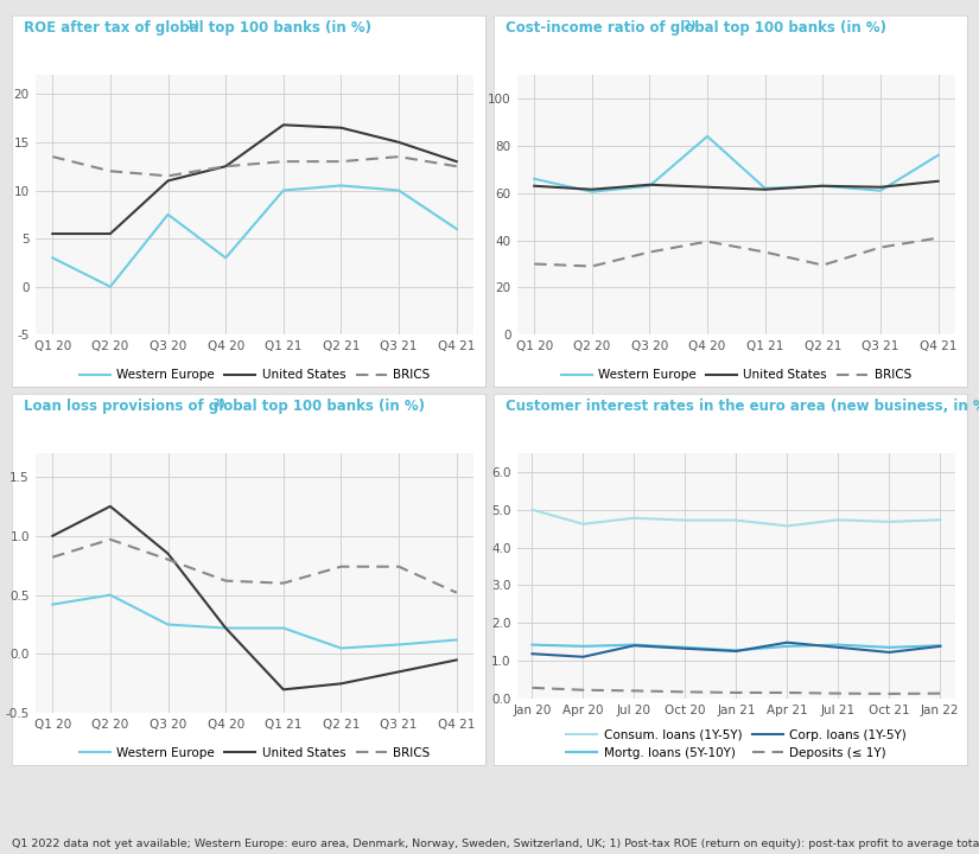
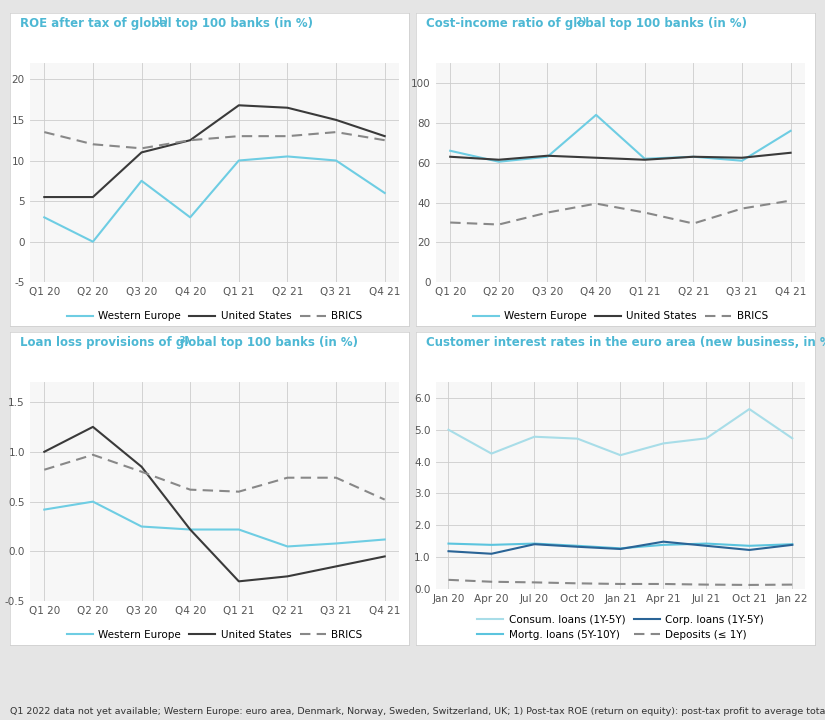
Consum. loans (1Y-5Y)/Apr 20: 4.62 -> 4.25
Consum. loans (1Y-5Y)/Jan 21: 4.72 -> 4.20
Consum. loans (1Y-5Y)/Oct 21: 4.68 -> 5.65
